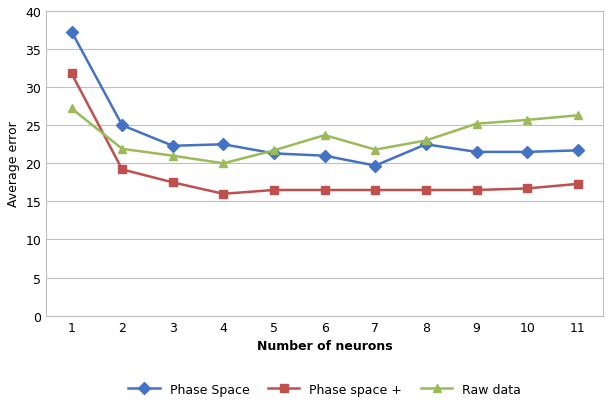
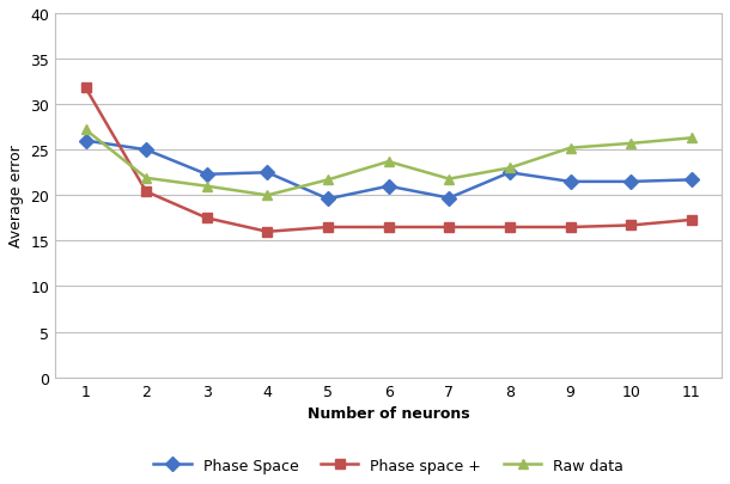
Phase Space/1: 37.3 -> 26.0
Phase space +/2: 19.2 -> 20.4
Phase Space/5: 21.3 -> 19.6
